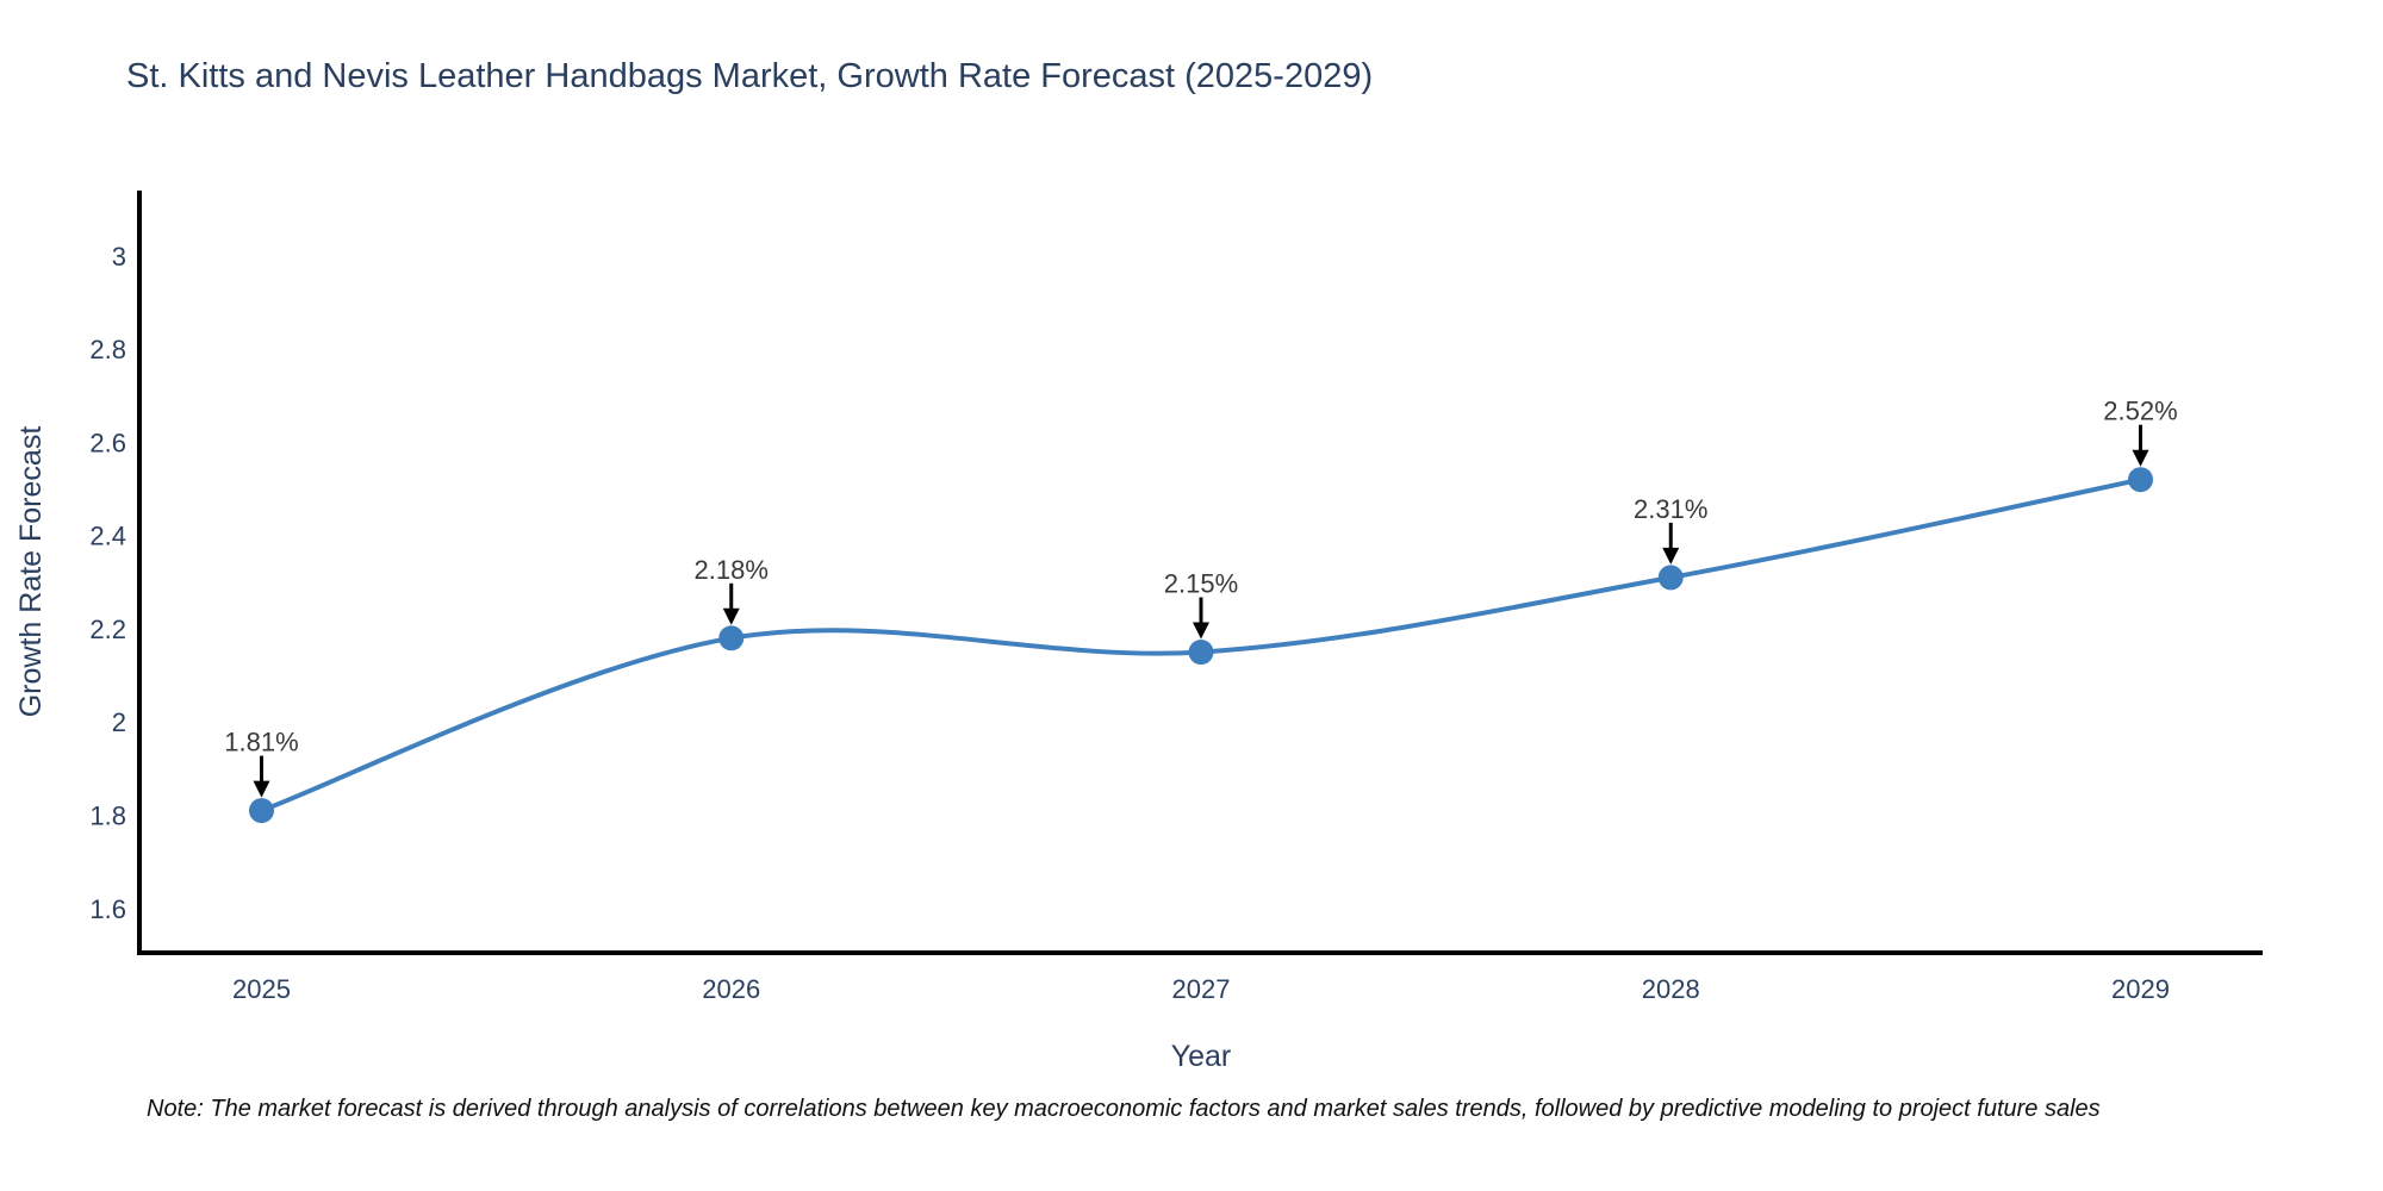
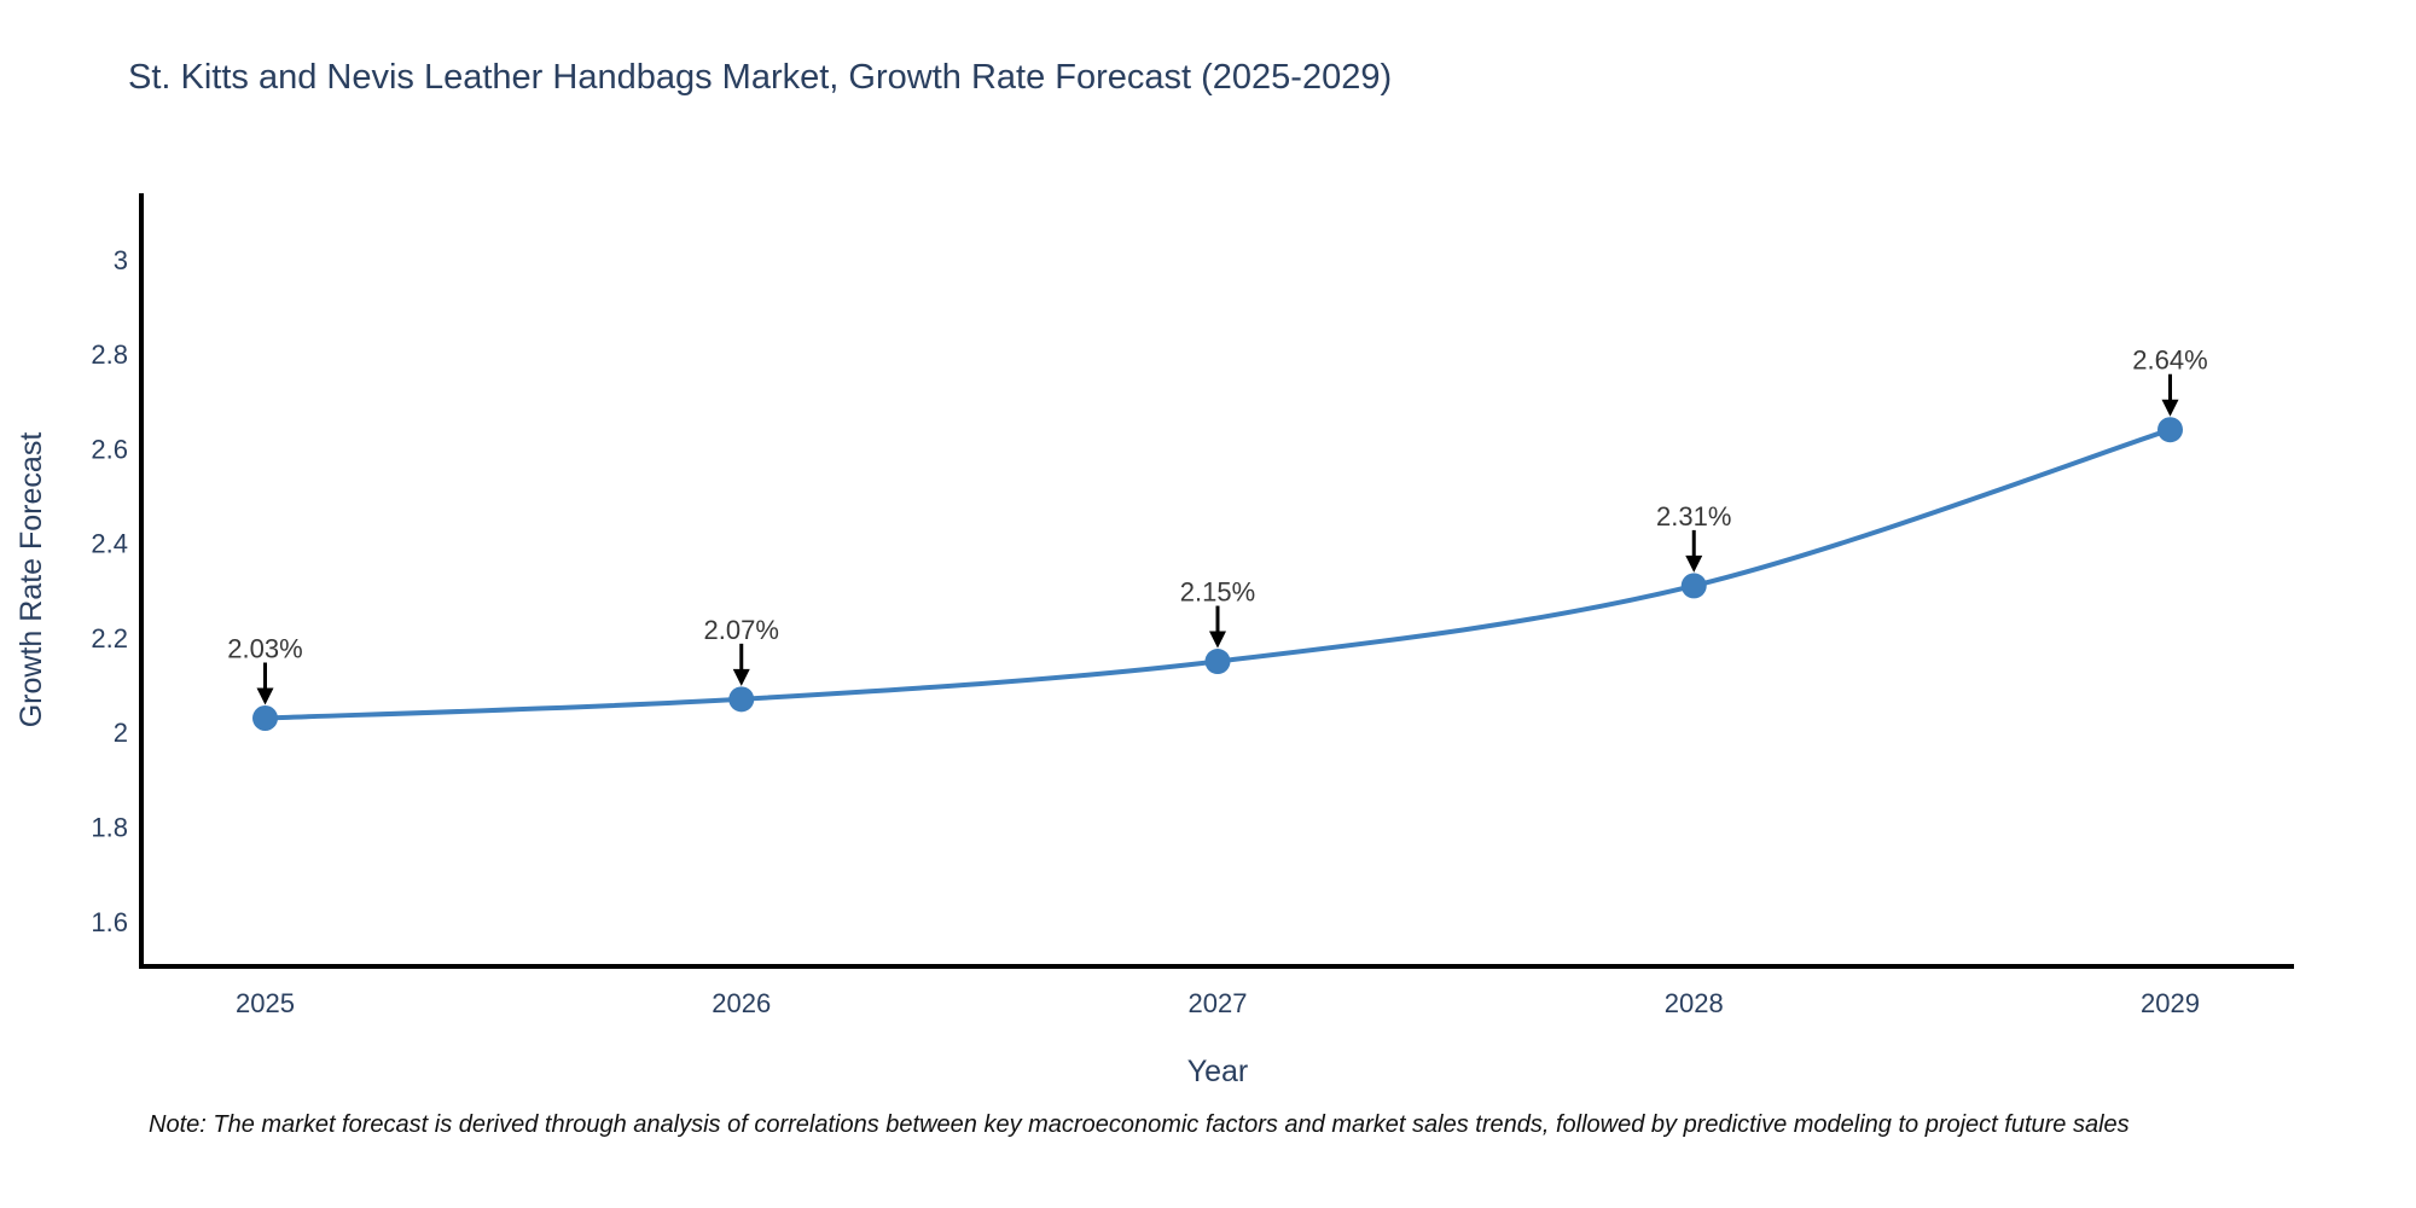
2025: 1.81% -> 2.03%
2026: 2.18% -> 2.07%
2029: 2.52% -> 2.64%
